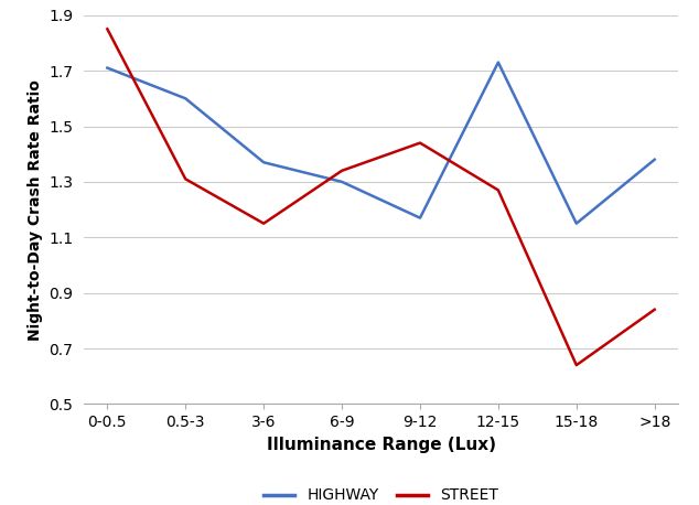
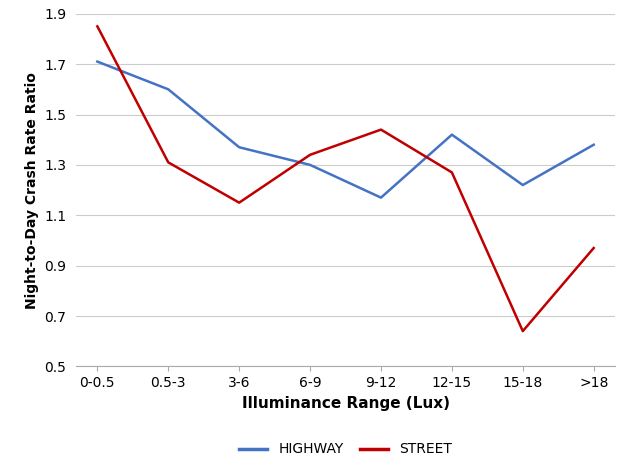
HIGHWAY/12-15: 1.73 -> 1.42
HIGHWAY/15-18: 1.15 -> 1.22
STREET/>18: 0.84 -> 0.97
